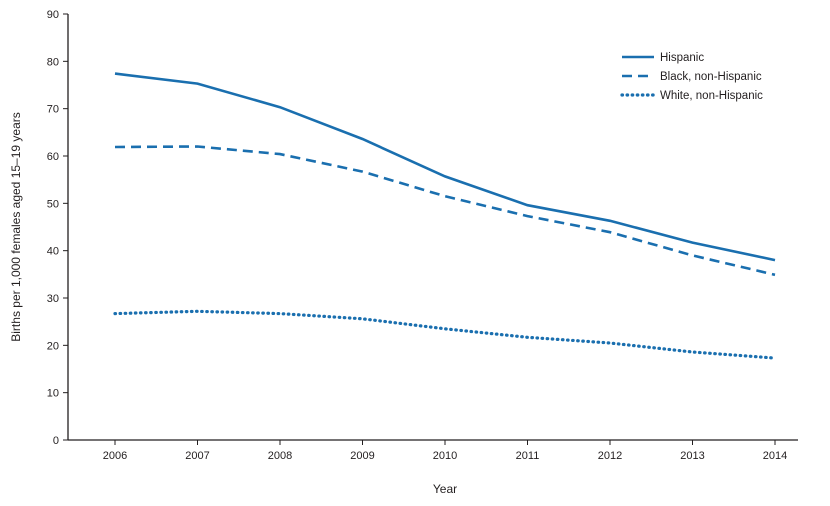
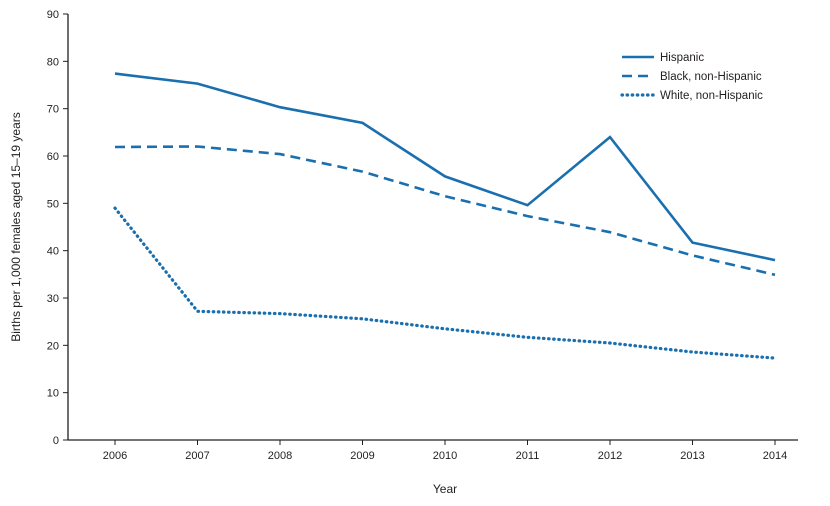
White, non-Hispanic/2006: 27 -> 49
Hispanic/2009: 64 -> 67
Hispanic/2012: 46 -> 64
